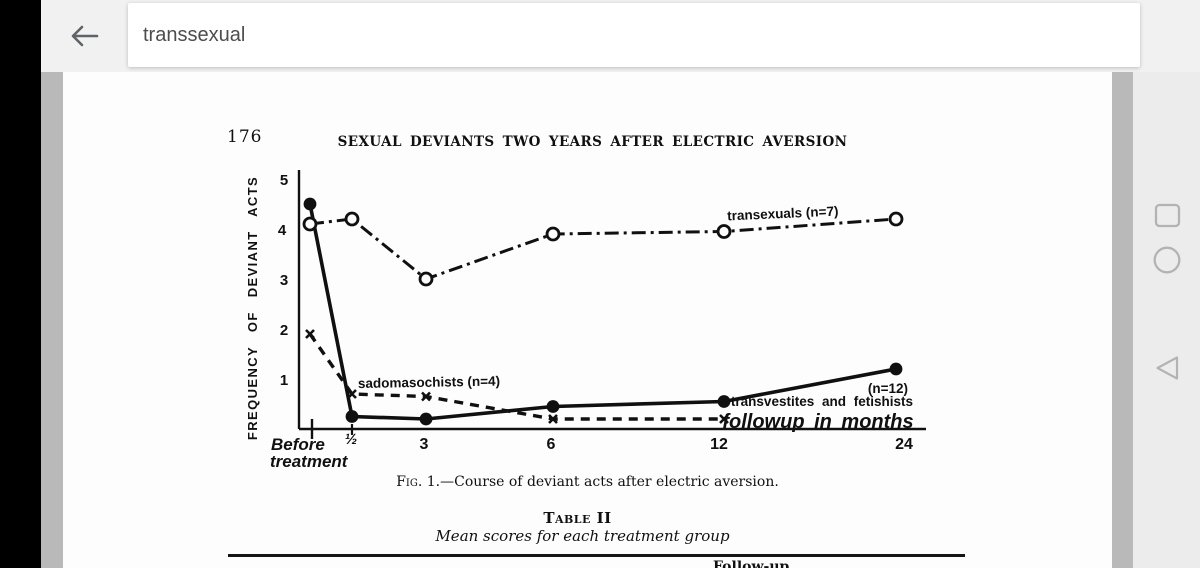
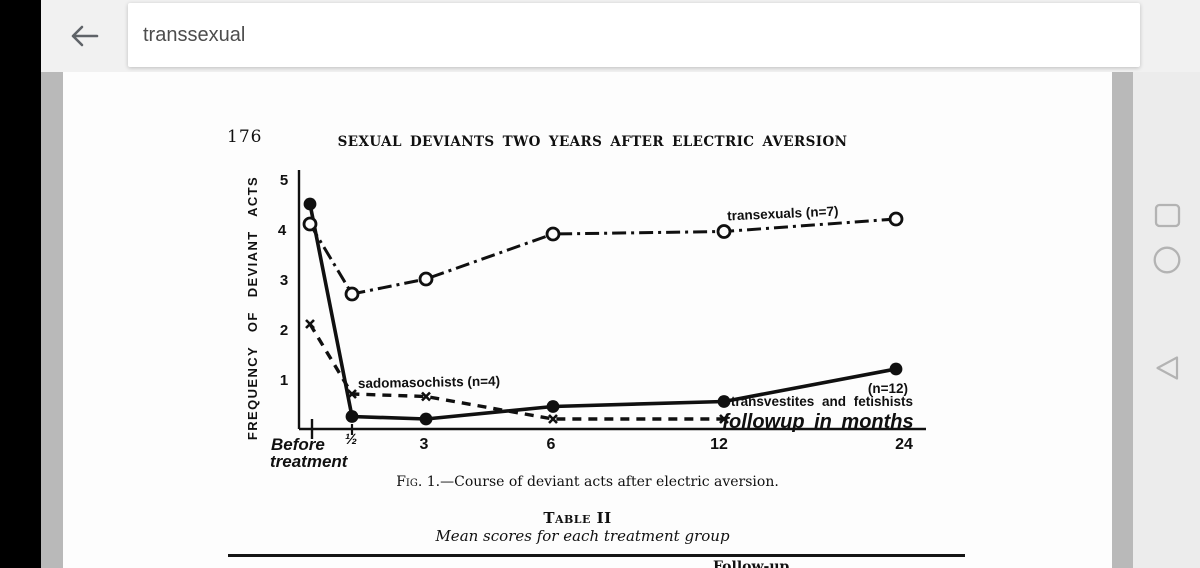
sadomasochists (n=4)/Before treatment: 1.9 -> 2.1
transexuals (n=7)/½: 4.2 -> 2.7
